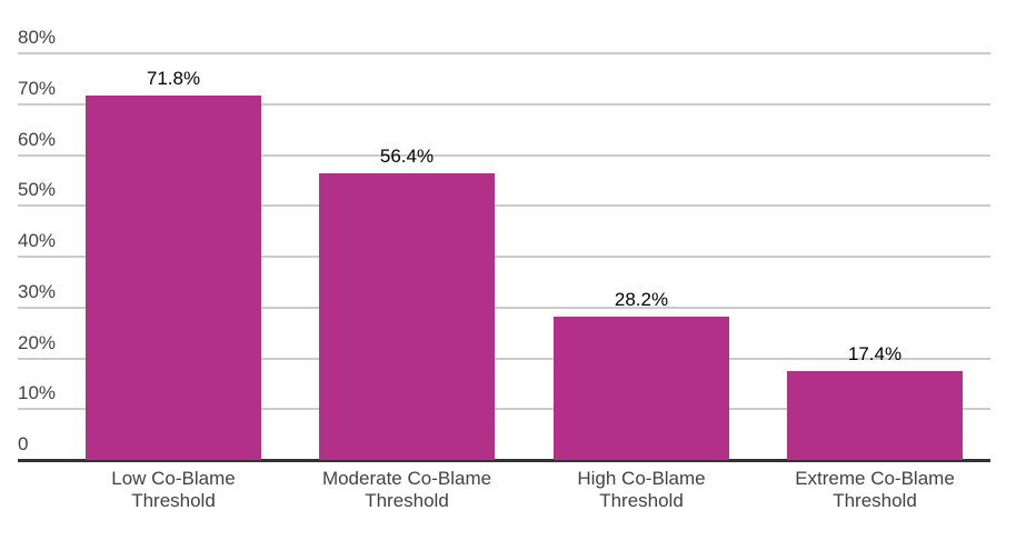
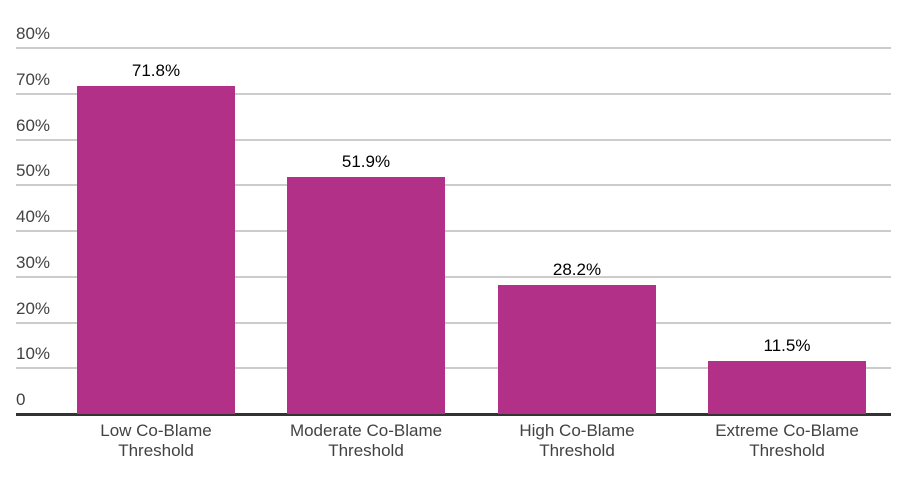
Moderate Co-Blame Threshold: 56.4% -> 51.9%
Extreme Co-Blame Threshold: 17.4% -> 11.5%
